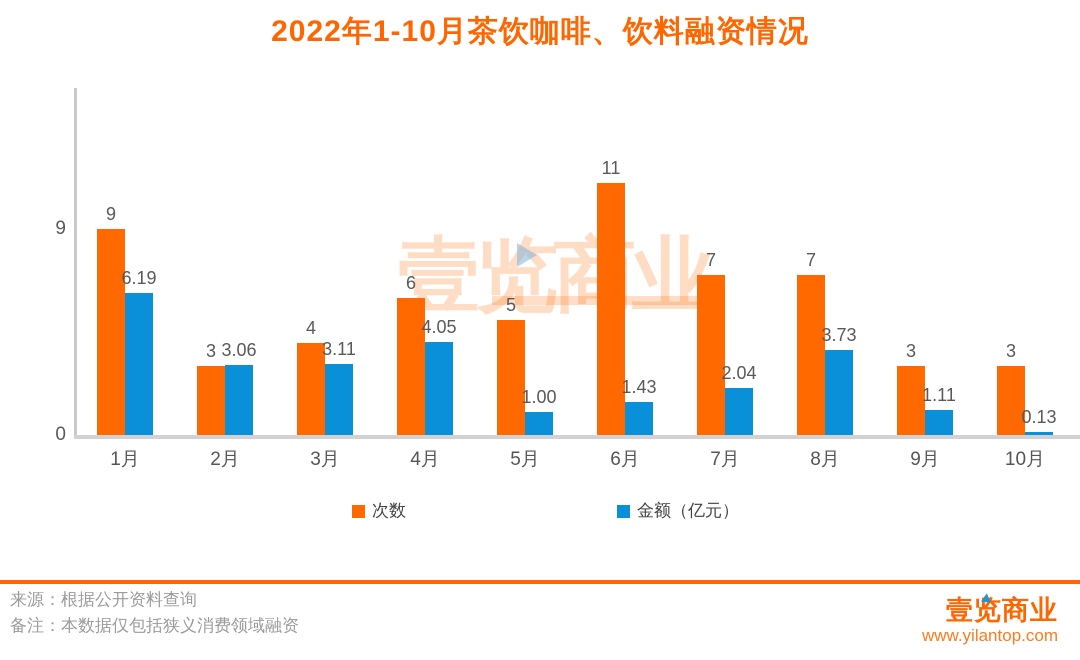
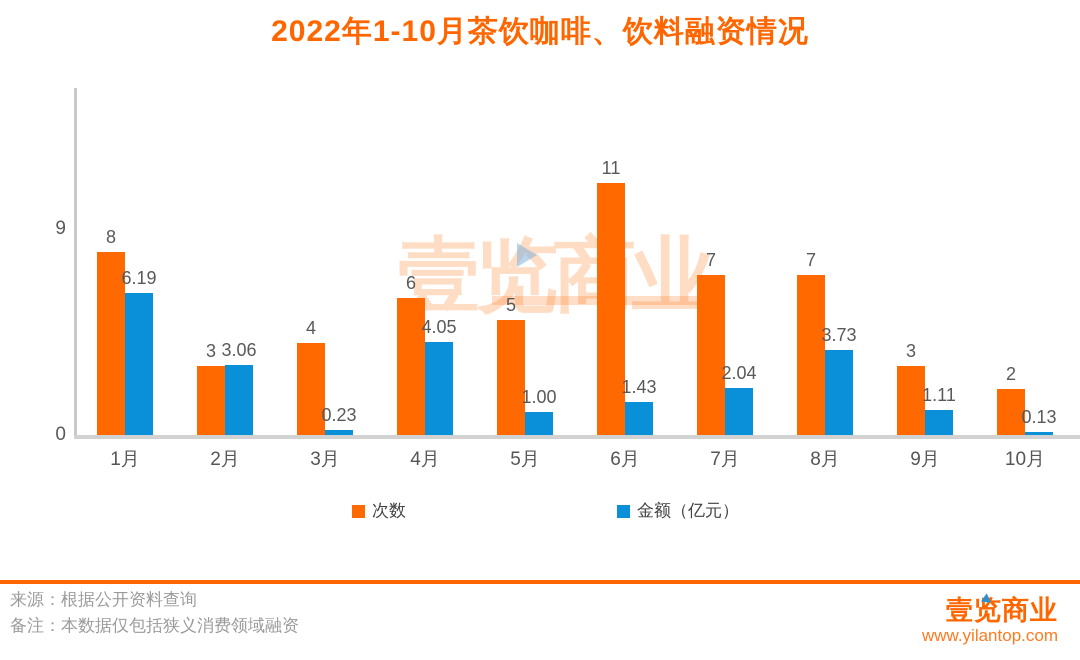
次数/1月: 9 -> 8
金额（亿元）/3月: 3.11 -> 0.23
次数/10月: 3 -> 2
